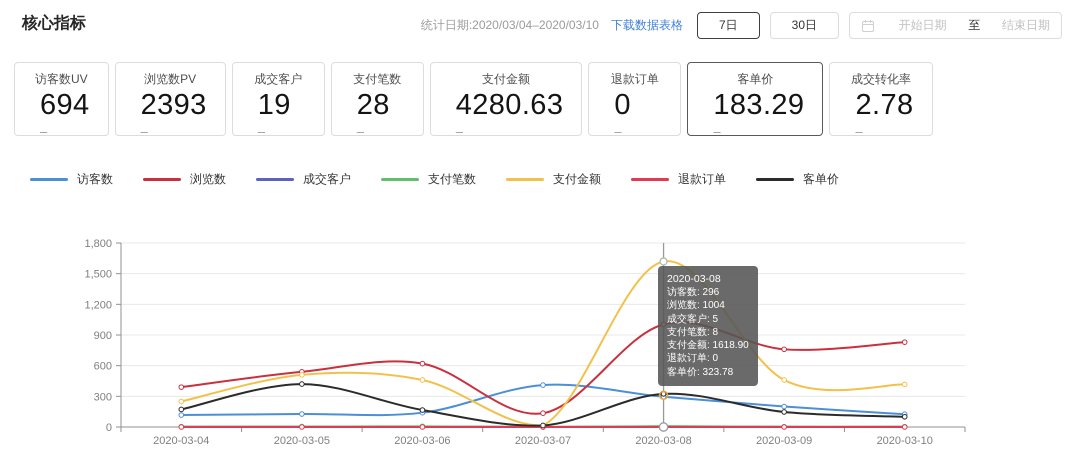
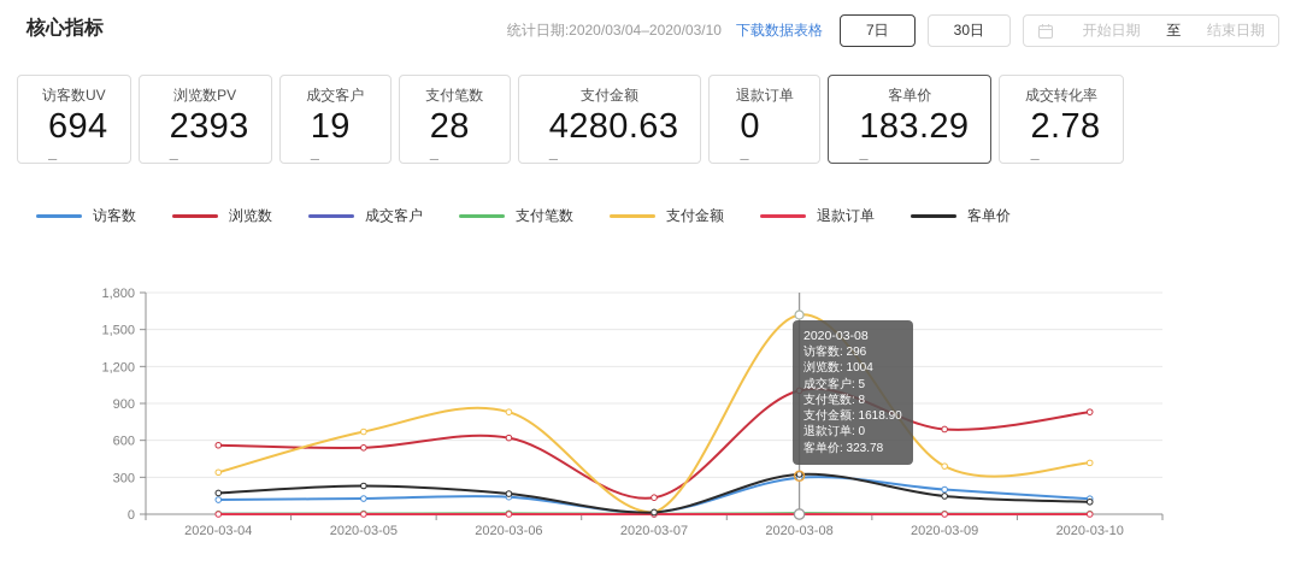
浏览数/2020-03-04: 390 -> 560
支付金额/2020-03-04: 250 -> 340
支付金额/2020-03-05: 510 -> 670
客单价/2020-03-05: 420 -> 230
支付金额/2020-03-06: 460 -> 830
访客数/2020-03-07: 410 -> 20
浏览数/2020-03-09: 760 -> 690
支付金额/2020-03-09: 460 -> 390
